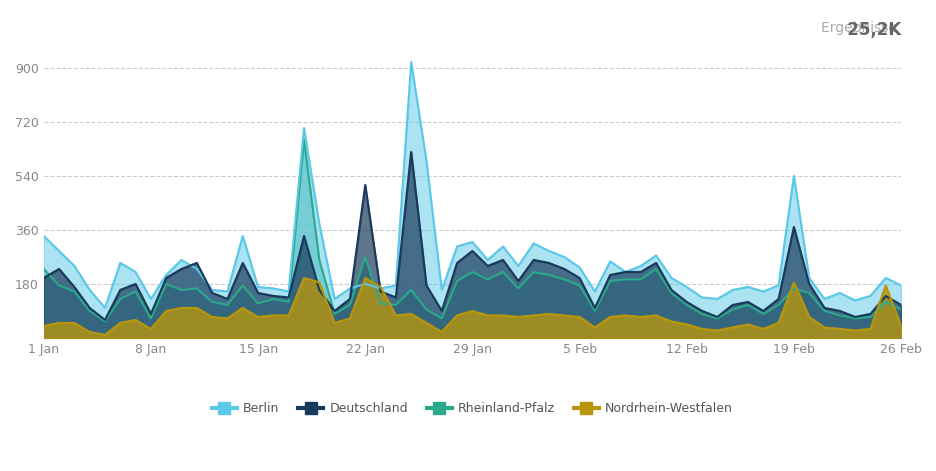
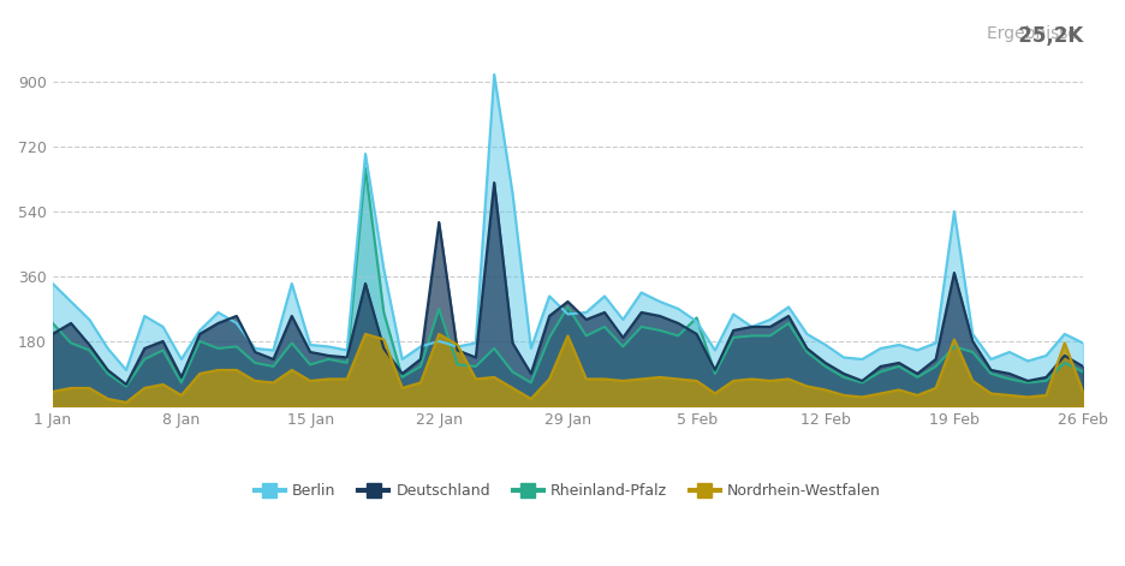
Berlin/29 Jan: 320 -> 255
Rheinland-Pfalz/29 Jan: 220 -> 275
Nordrhein-Westfalen/29 Jan: 90 -> 195
Rheinland-Pfalz/5 Feb: 175 -> 245
